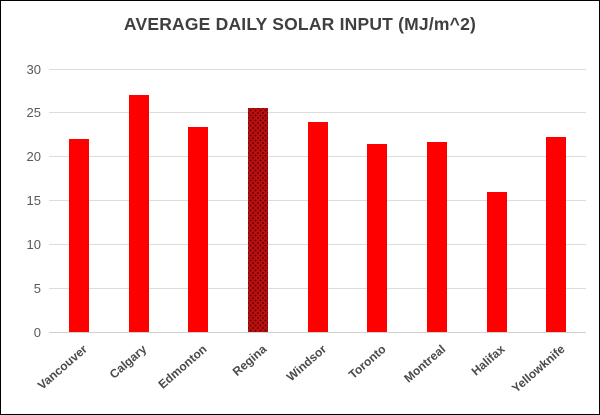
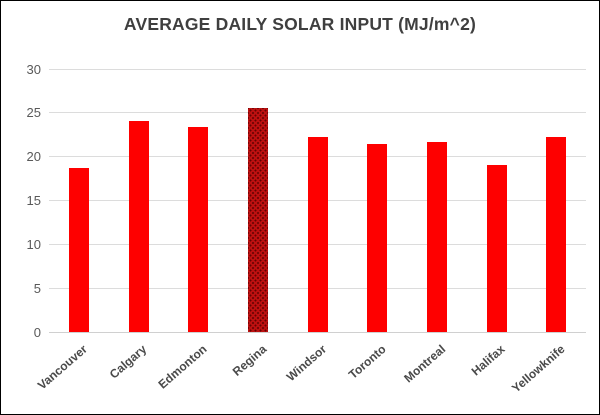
Vancouver: 22 -> 19
Calgary: 27 -> 24
Windsor: 24 -> 22
Halifax: 16 -> 19
